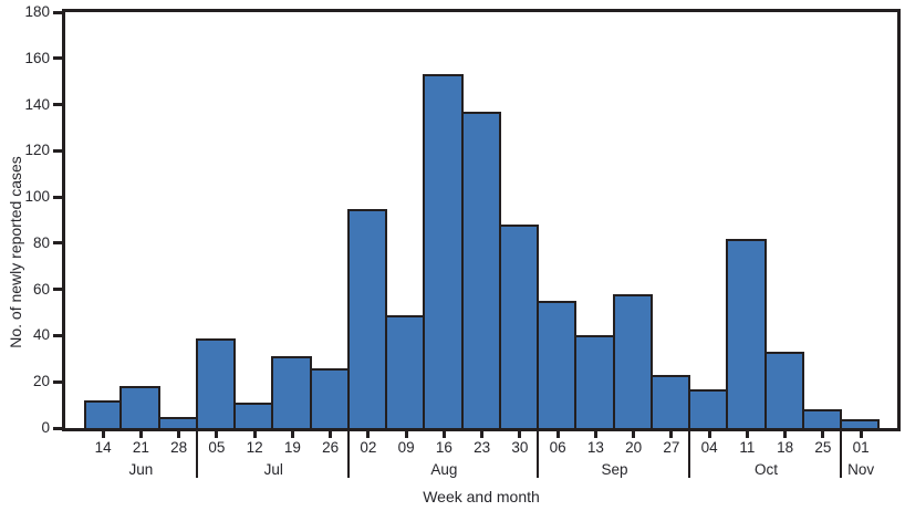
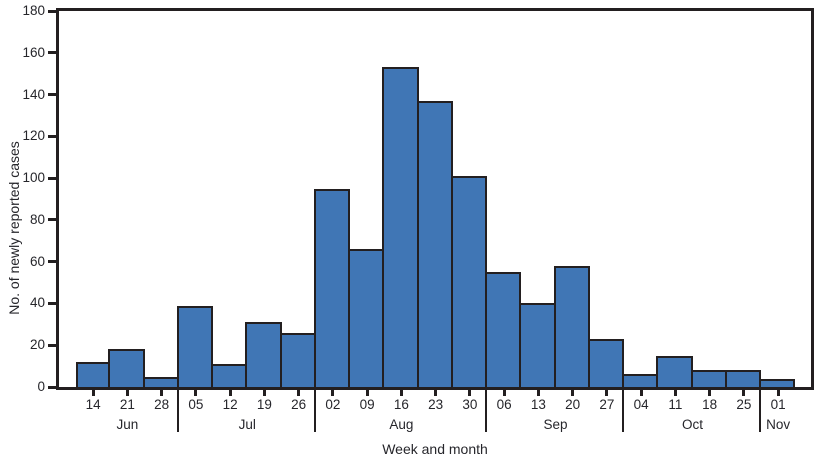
09: 49 -> 66
30: 88 -> 101
04: 17 -> 6
11: 82 -> 15
18: 33 -> 8
